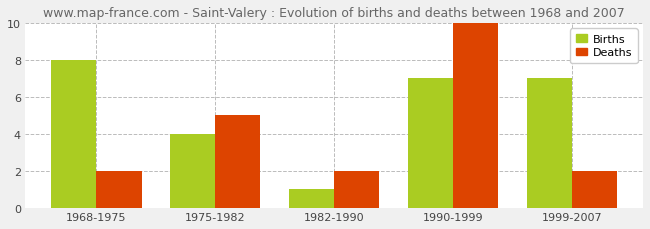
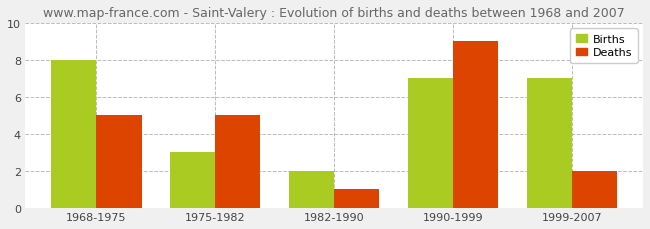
Deaths/1968-1975: 2 -> 5
Births/1975-1982: 4 -> 3
Births/1982-1990: 1 -> 2
Deaths/1982-1990: 2 -> 1
Deaths/1990-1999: 10 -> 9
